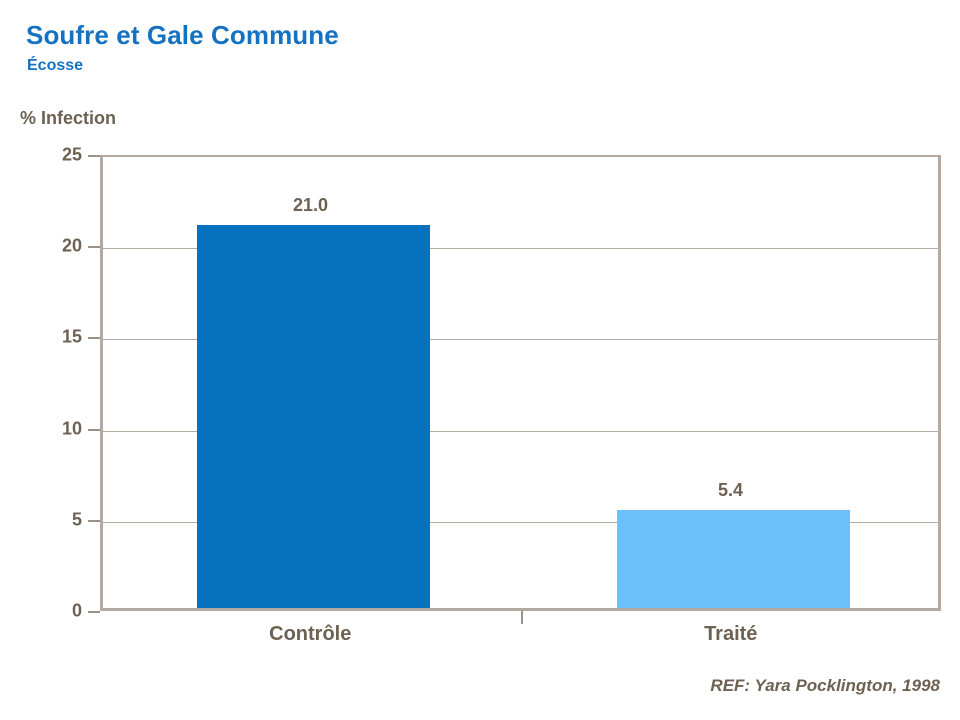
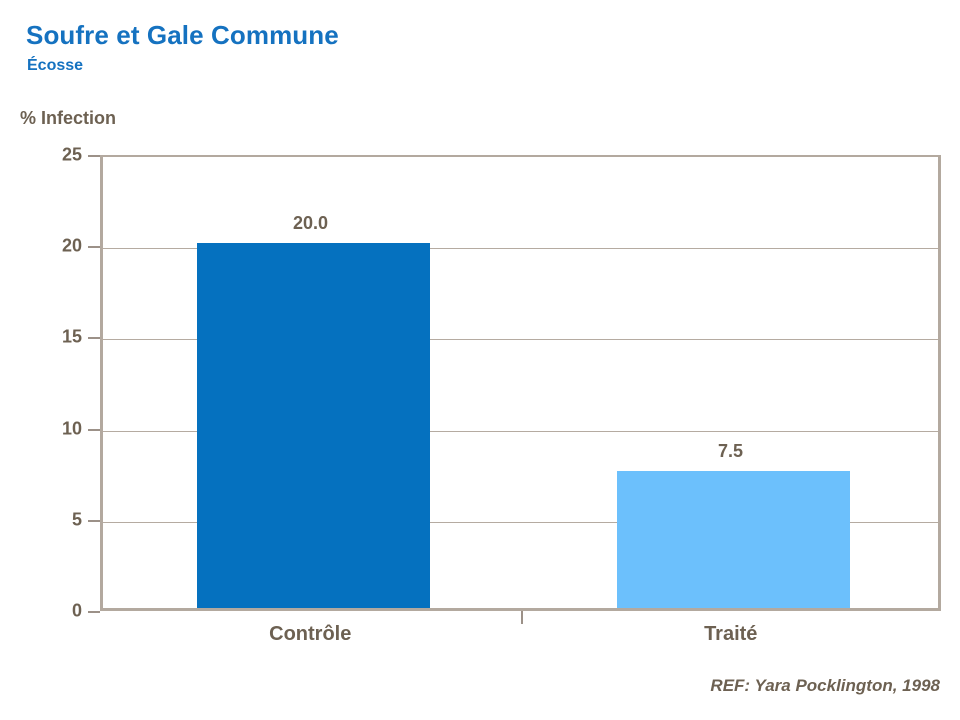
Contrôle: 21.0 -> 20.0
Traité: 5.4 -> 7.5
